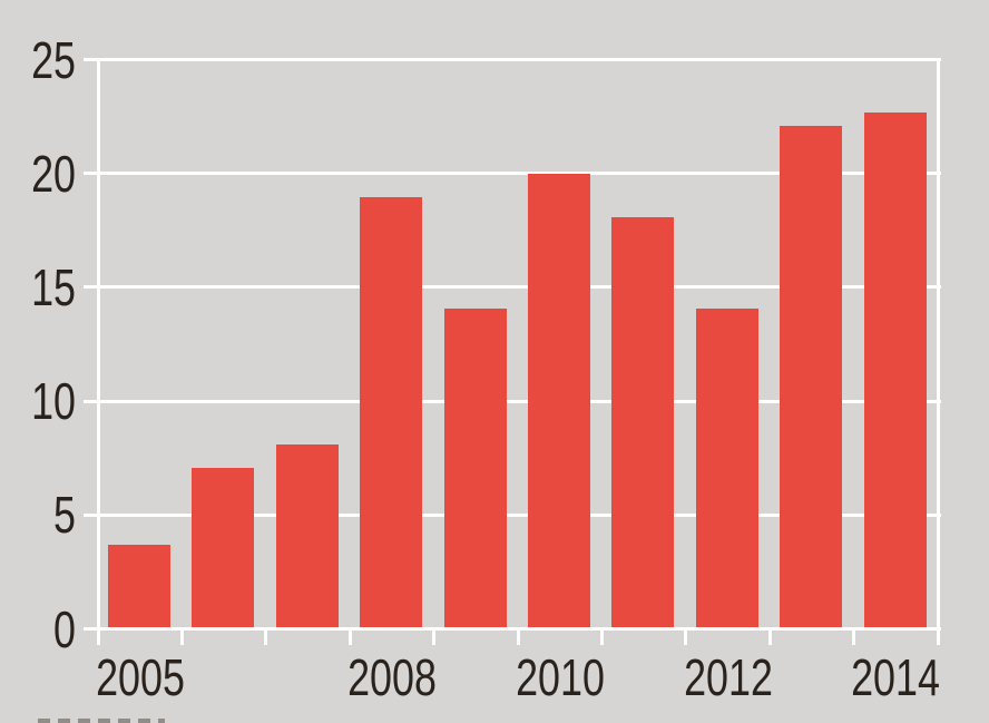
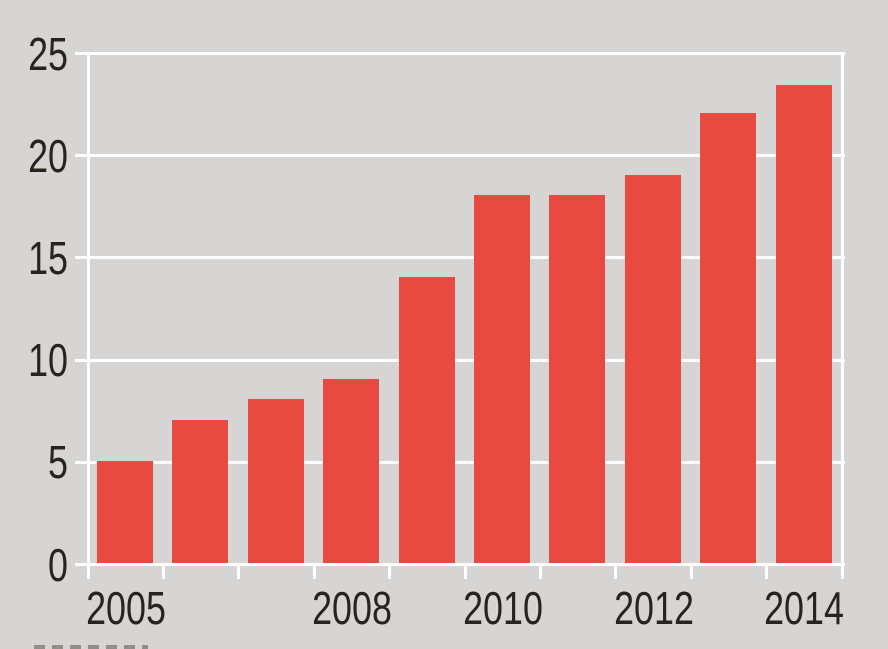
2005: 3.6 -> 5.0
2008: 18.9 -> 9.0
2010: 19.9 -> 18.0
2012: 14.0 -> 19.0
2014: 22.6 -> 23.4
